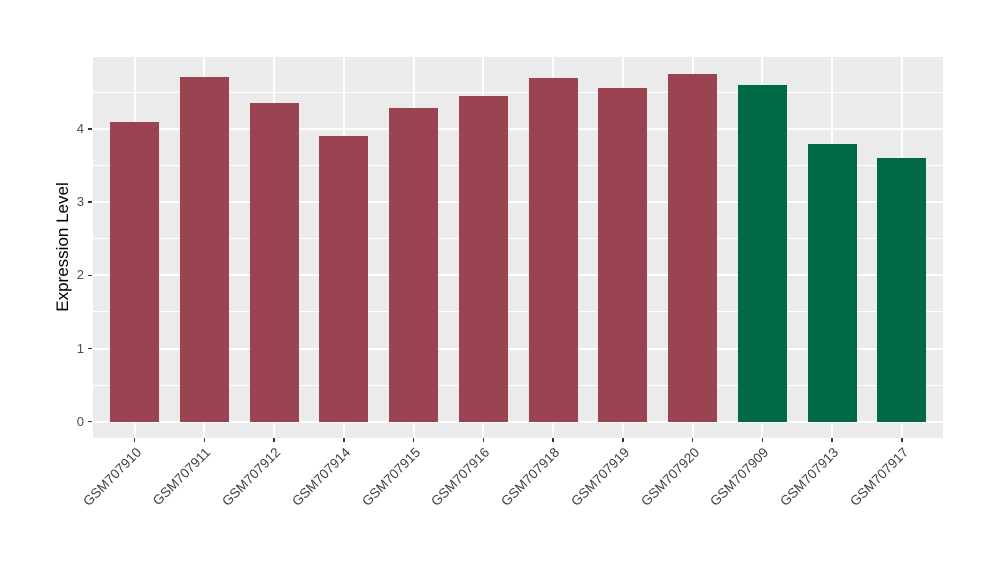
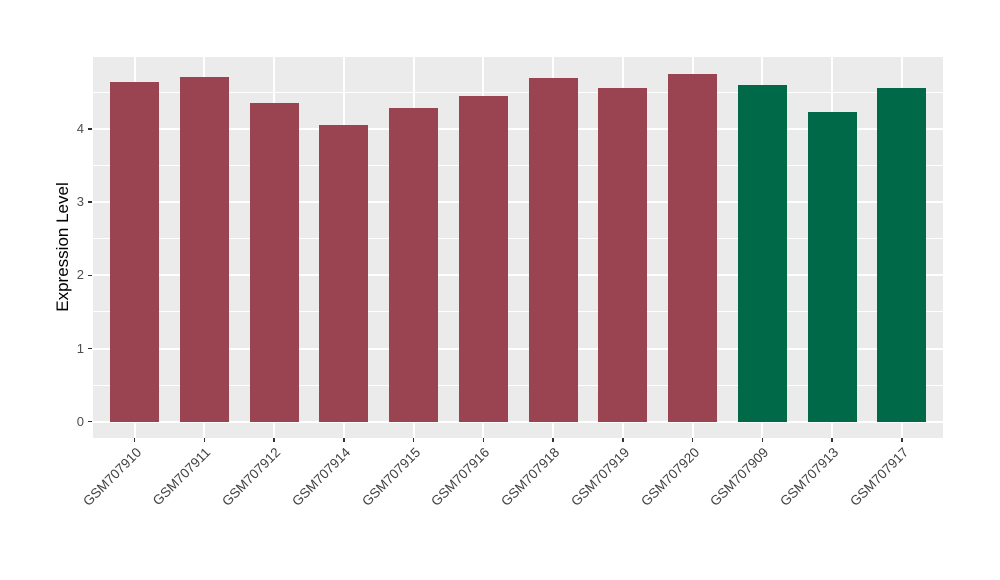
GSM707910: 4.1 -> 4.6
GSM707914: 3.9 -> 4.1
GSM707913: 3.8 -> 4.2
GSM707917: 3.6 -> 4.6
